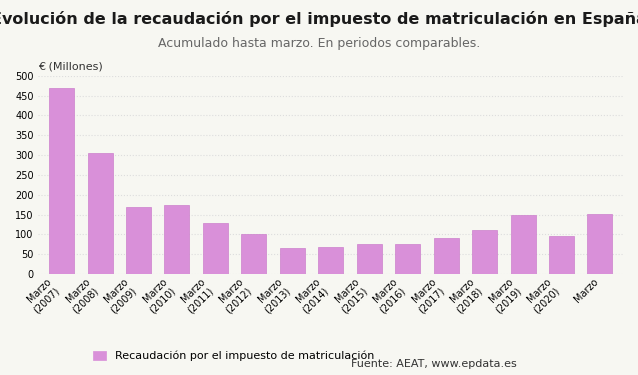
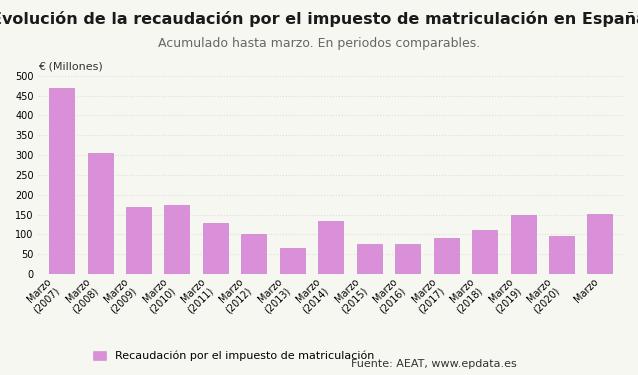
Marzo (2014): 67 -> 135
